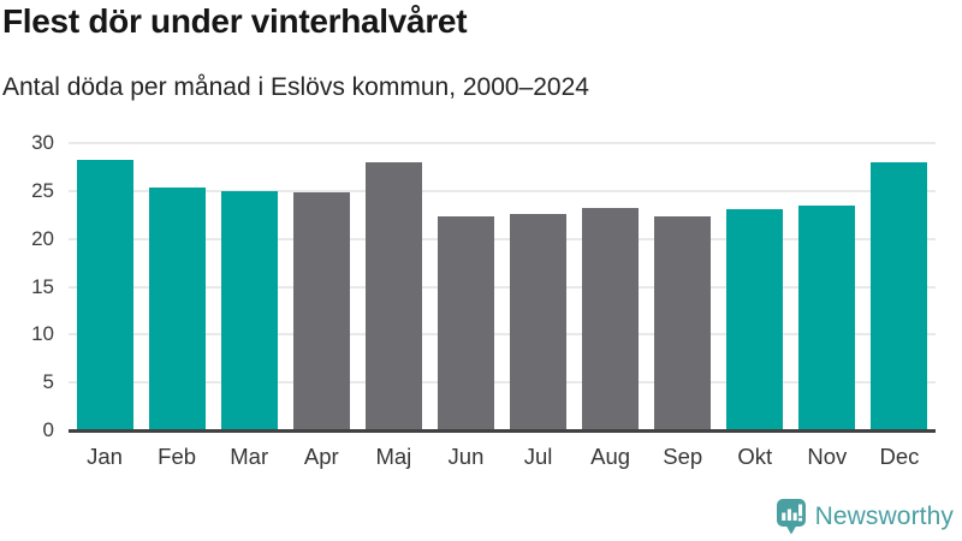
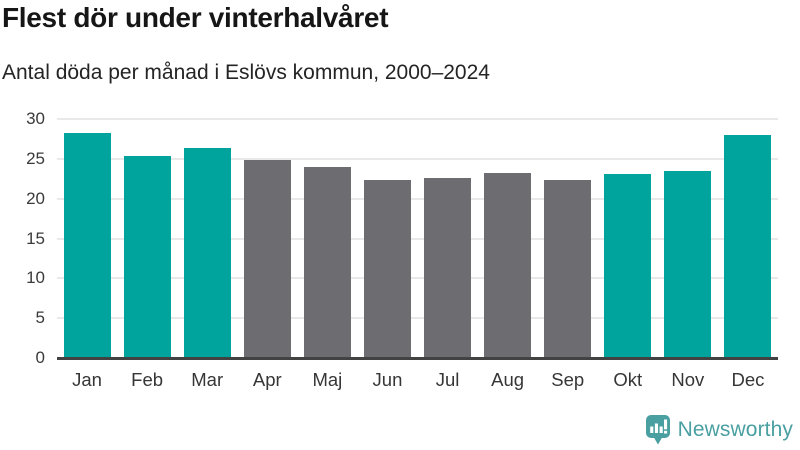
Mar: 25 -> 26
Maj: 28 -> 24
